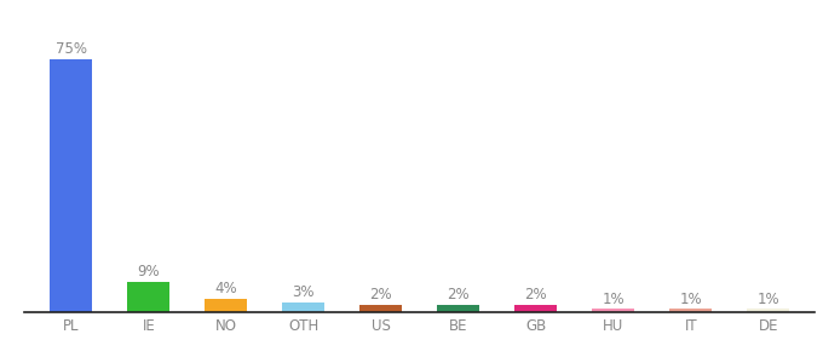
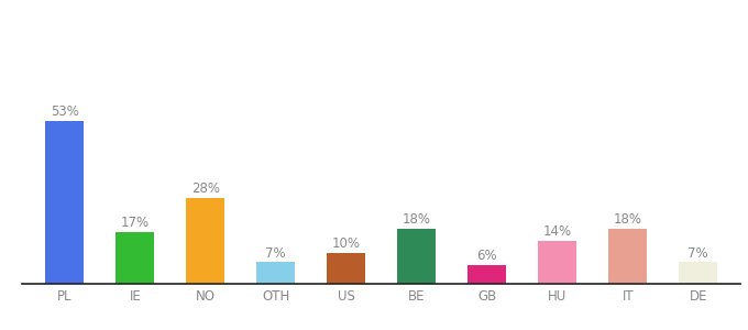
PL: 75% -> 53%
IE: 9% -> 17%
NO: 4% -> 28%
OTH: 3% -> 7%
US: 2% -> 10%
BE: 2% -> 18%
GB: 2% -> 6%
HU: 1% -> 14%
IT: 1% -> 18%
DE: 1% -> 7%
